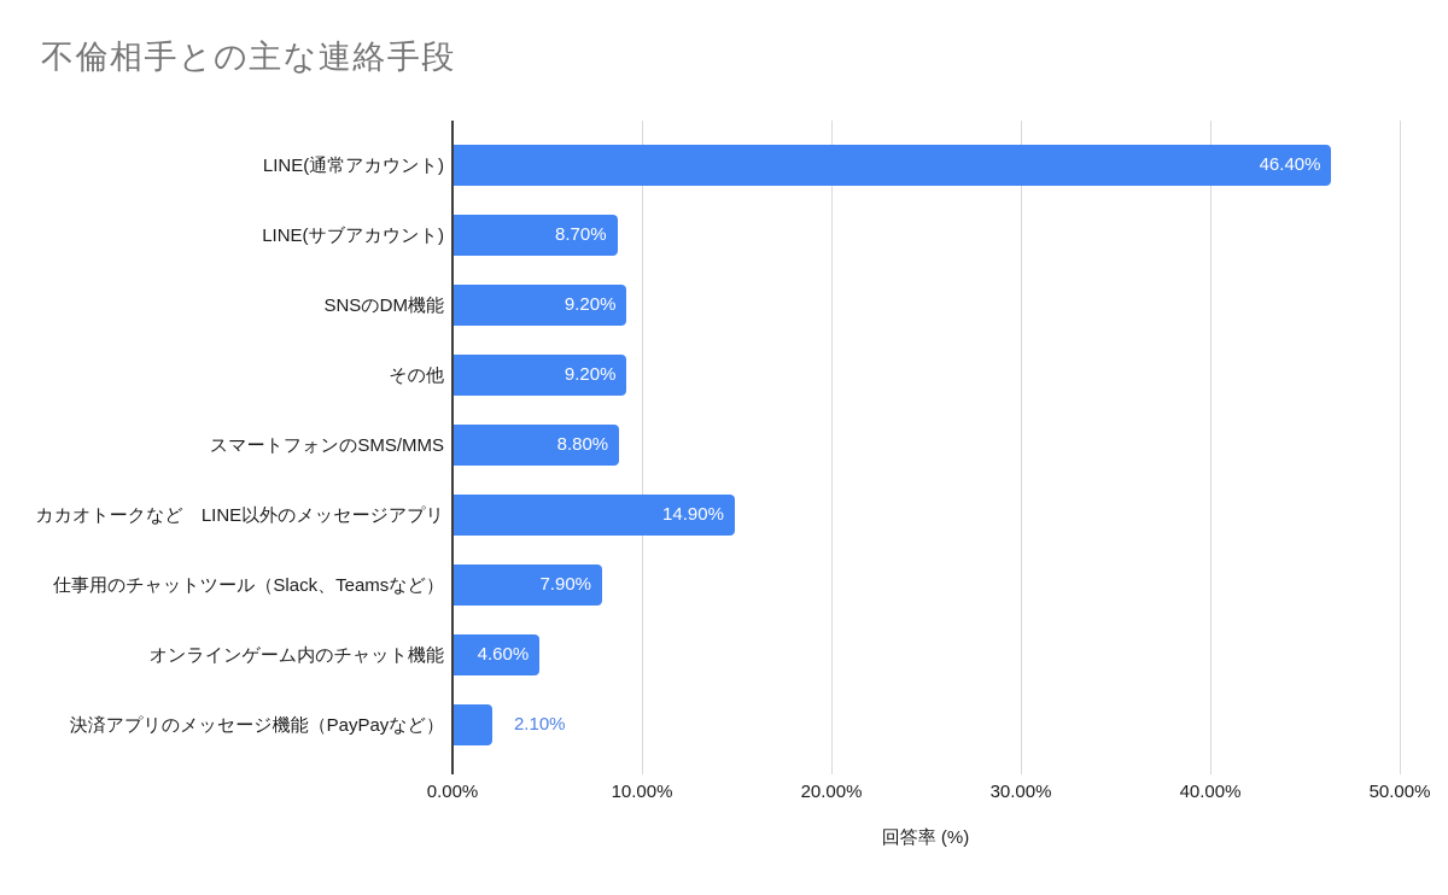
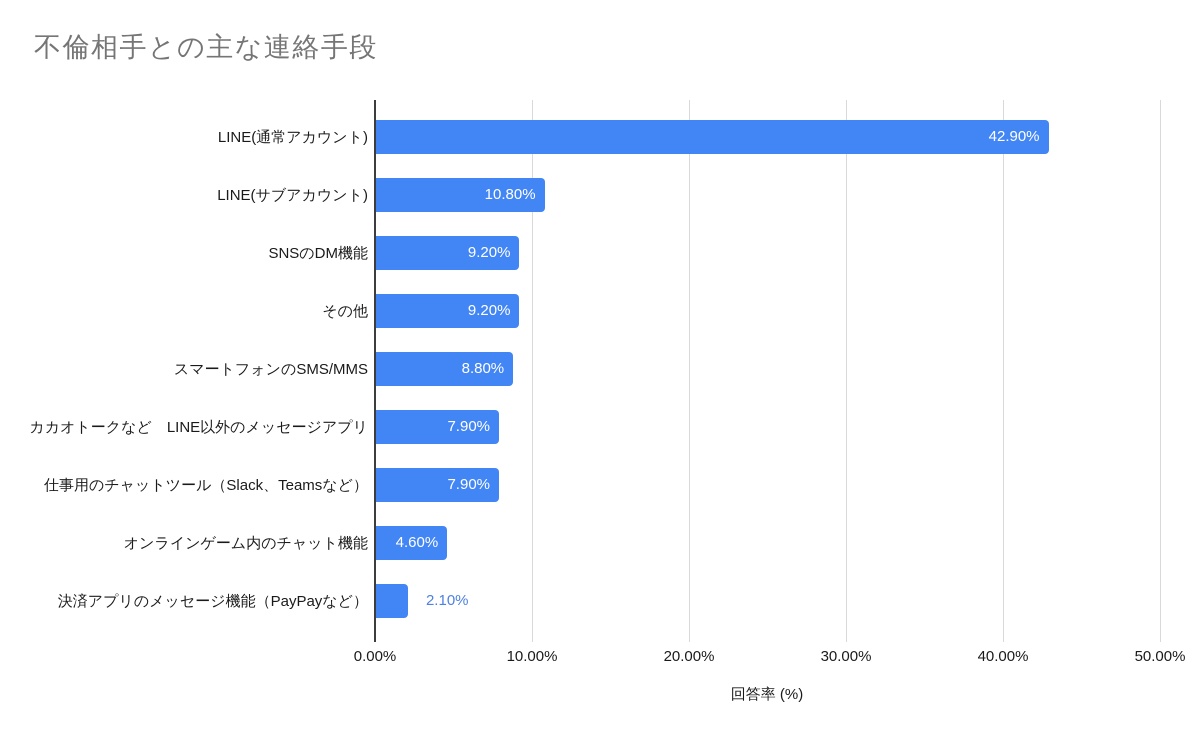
LINE(通常アカウント): 46.40% -> 42.90%
LINE(サブアカウント): 8.70% -> 10.80%
カカオトークなど LINE以外のメッセージアプリ: 14.90% -> 7.90%
